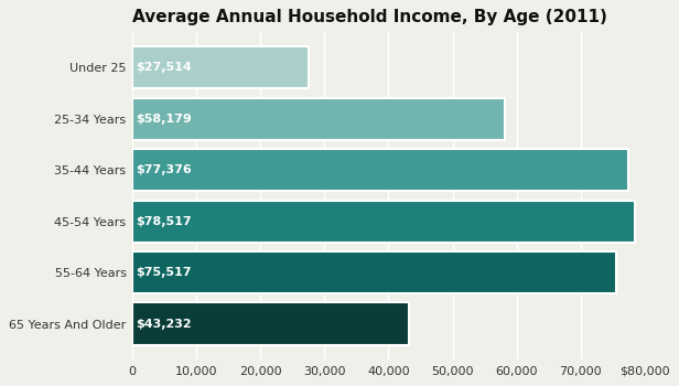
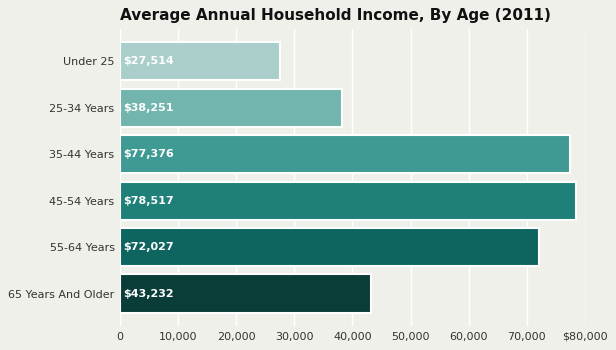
25-34 Years: $58,179 -> $38,251
55-64 Years: $75,517 -> $72,027
